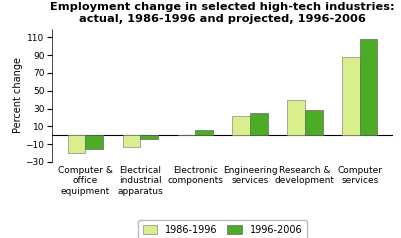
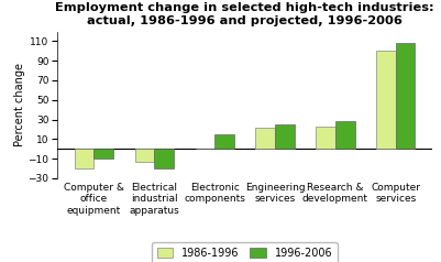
1996-2006/Computer & office equipment: -16 -> -10
1996-2006/Electrical industrial apparatus: -4 -> -20
1996-2006/Electronic components: 6 -> 15
1986-1996/Research & development: 40 -> 23
1986-1996/Computer services: 88 -> 100
